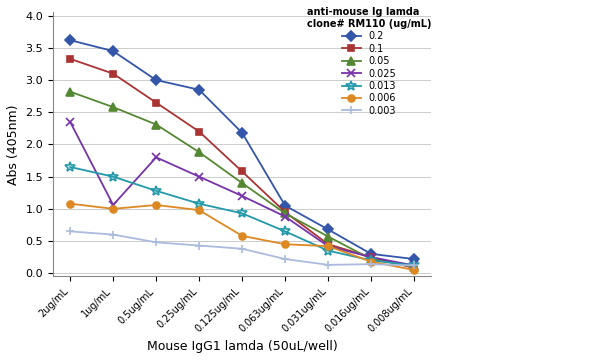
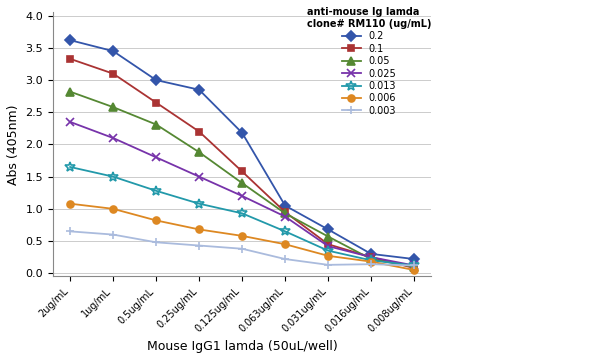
0.025/1ug/mL: 1.06 -> 2.10
0.006/0.5ug/mL: 1.06 -> 0.82
0.006/0.25ug/mL: 0.98 -> 0.68
0.006/0.031ug/mL: 0.42 -> 0.27
